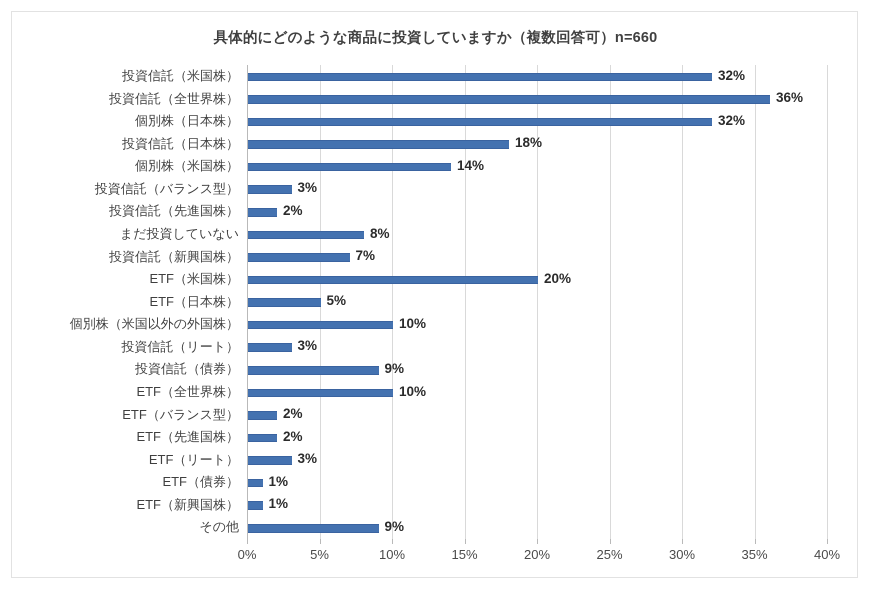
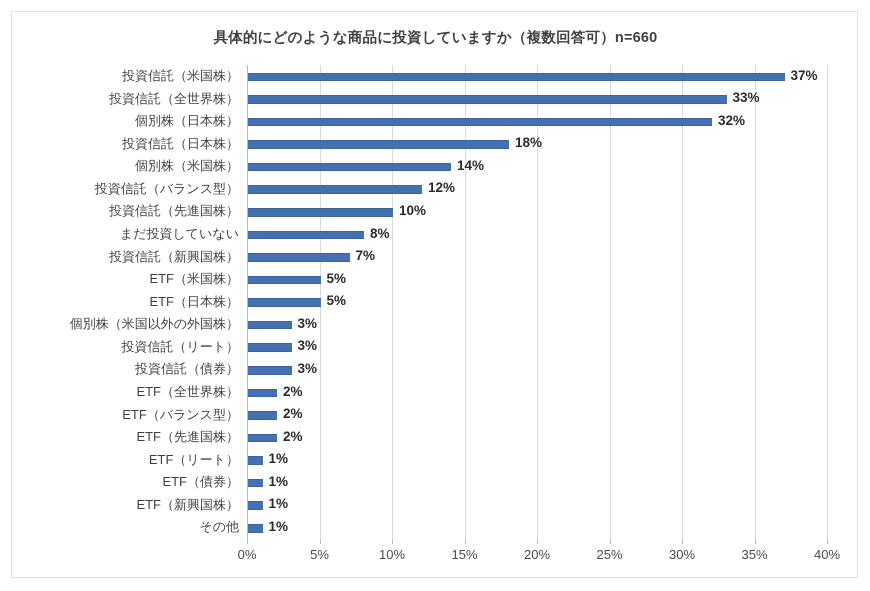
投資信託（米国株）: 32% -> 37%
投資信託（全世界株）: 36% -> 33%
投資信託（バランス型）: 3% -> 12%
投資信託（先進国株）: 2% -> 10%
ETF（米国株）: 20% -> 5%
個別株（米国以外の外国株）: 10% -> 3%
投資信託（債券）: 9% -> 3%
ETF（全世界株）: 10% -> 2%
ETF（リート）: 3% -> 1%
その他: 9% -> 1%
